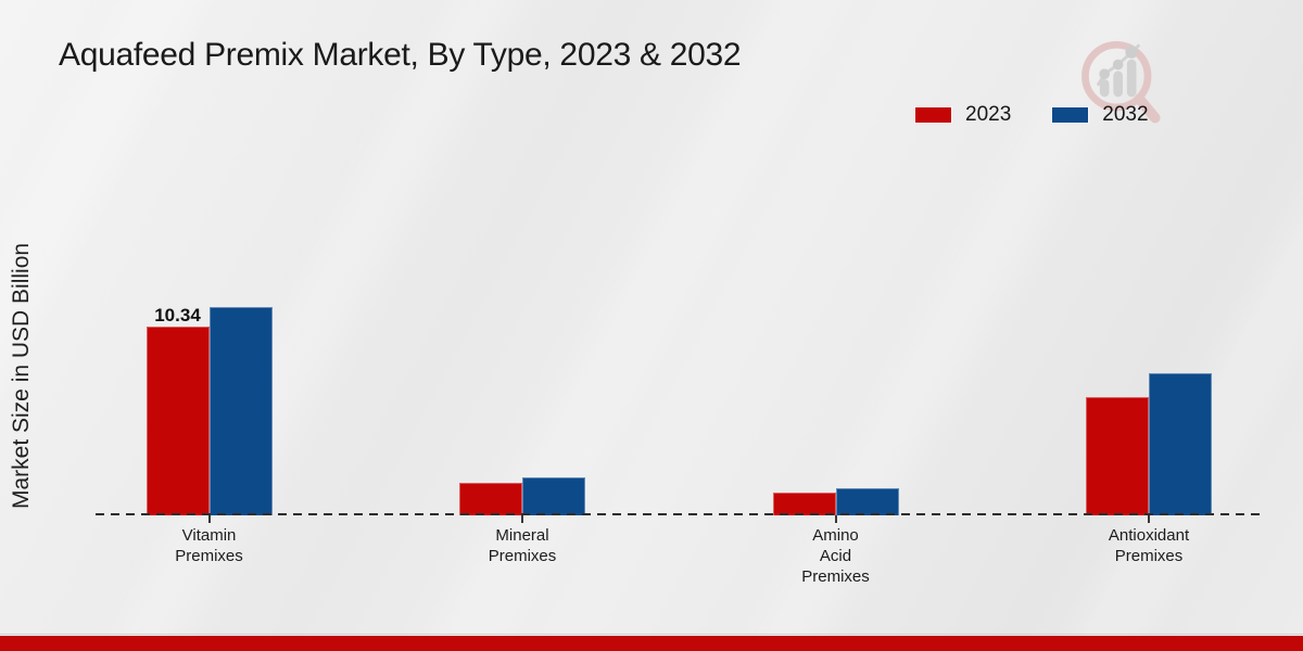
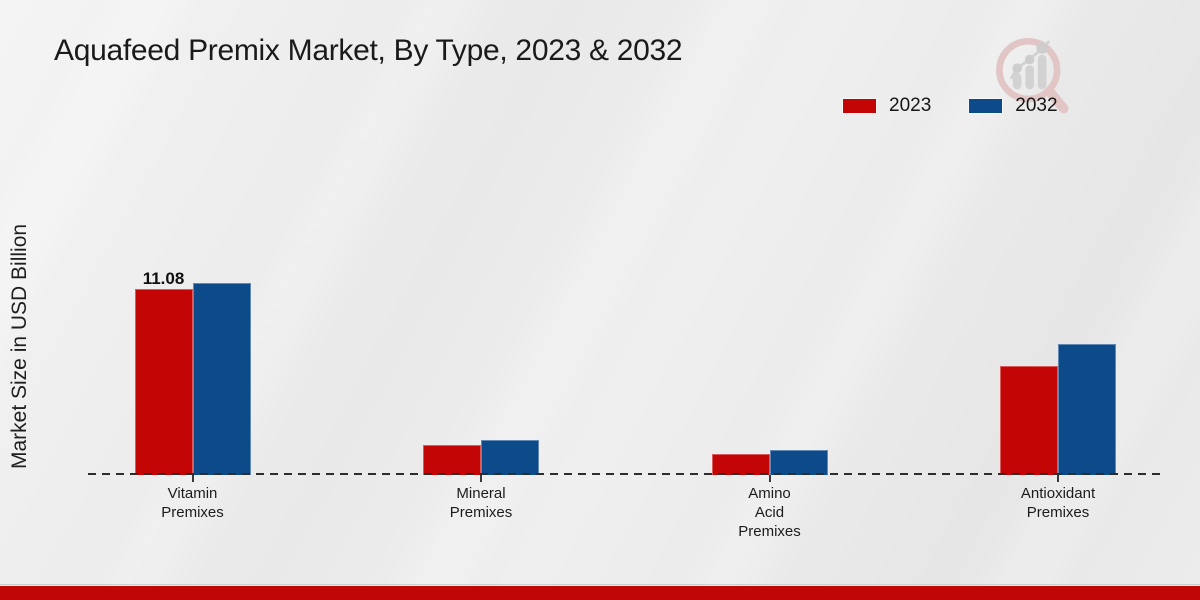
2023/Vitamin Premixes: 10.34 -> 11.08
